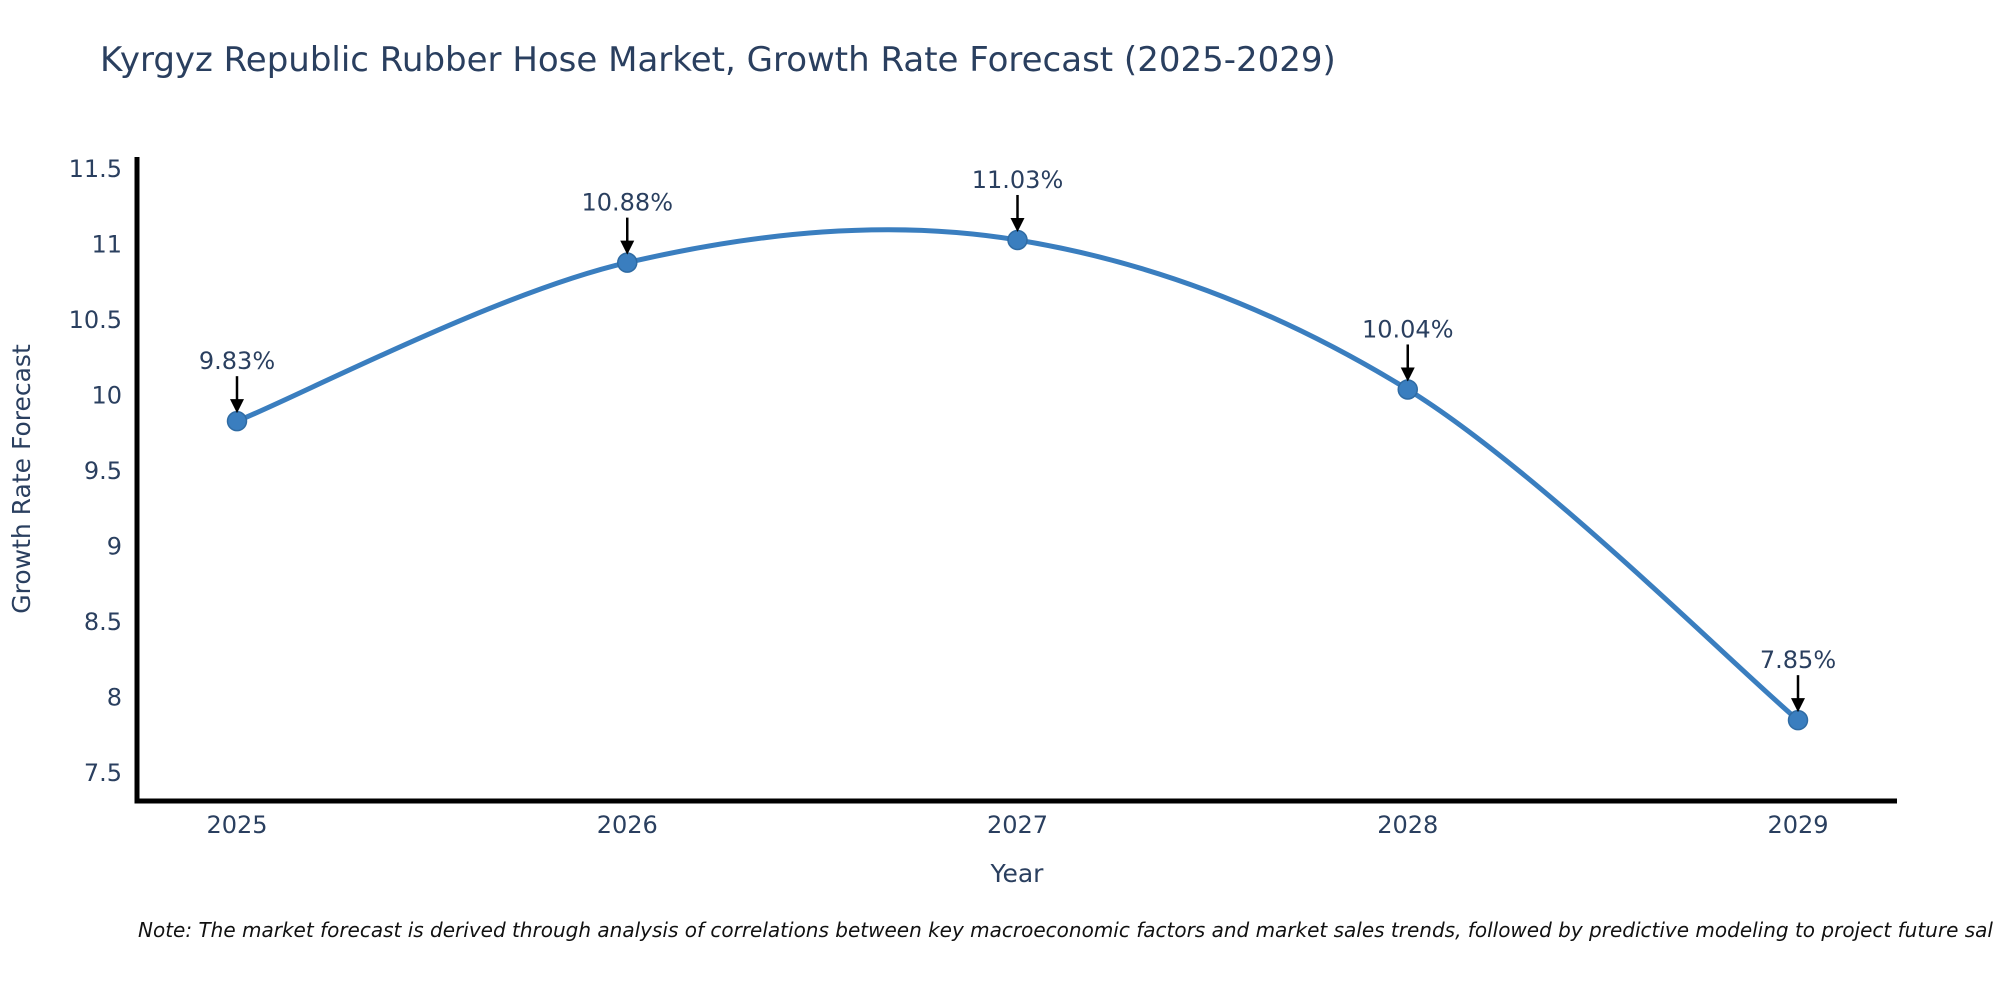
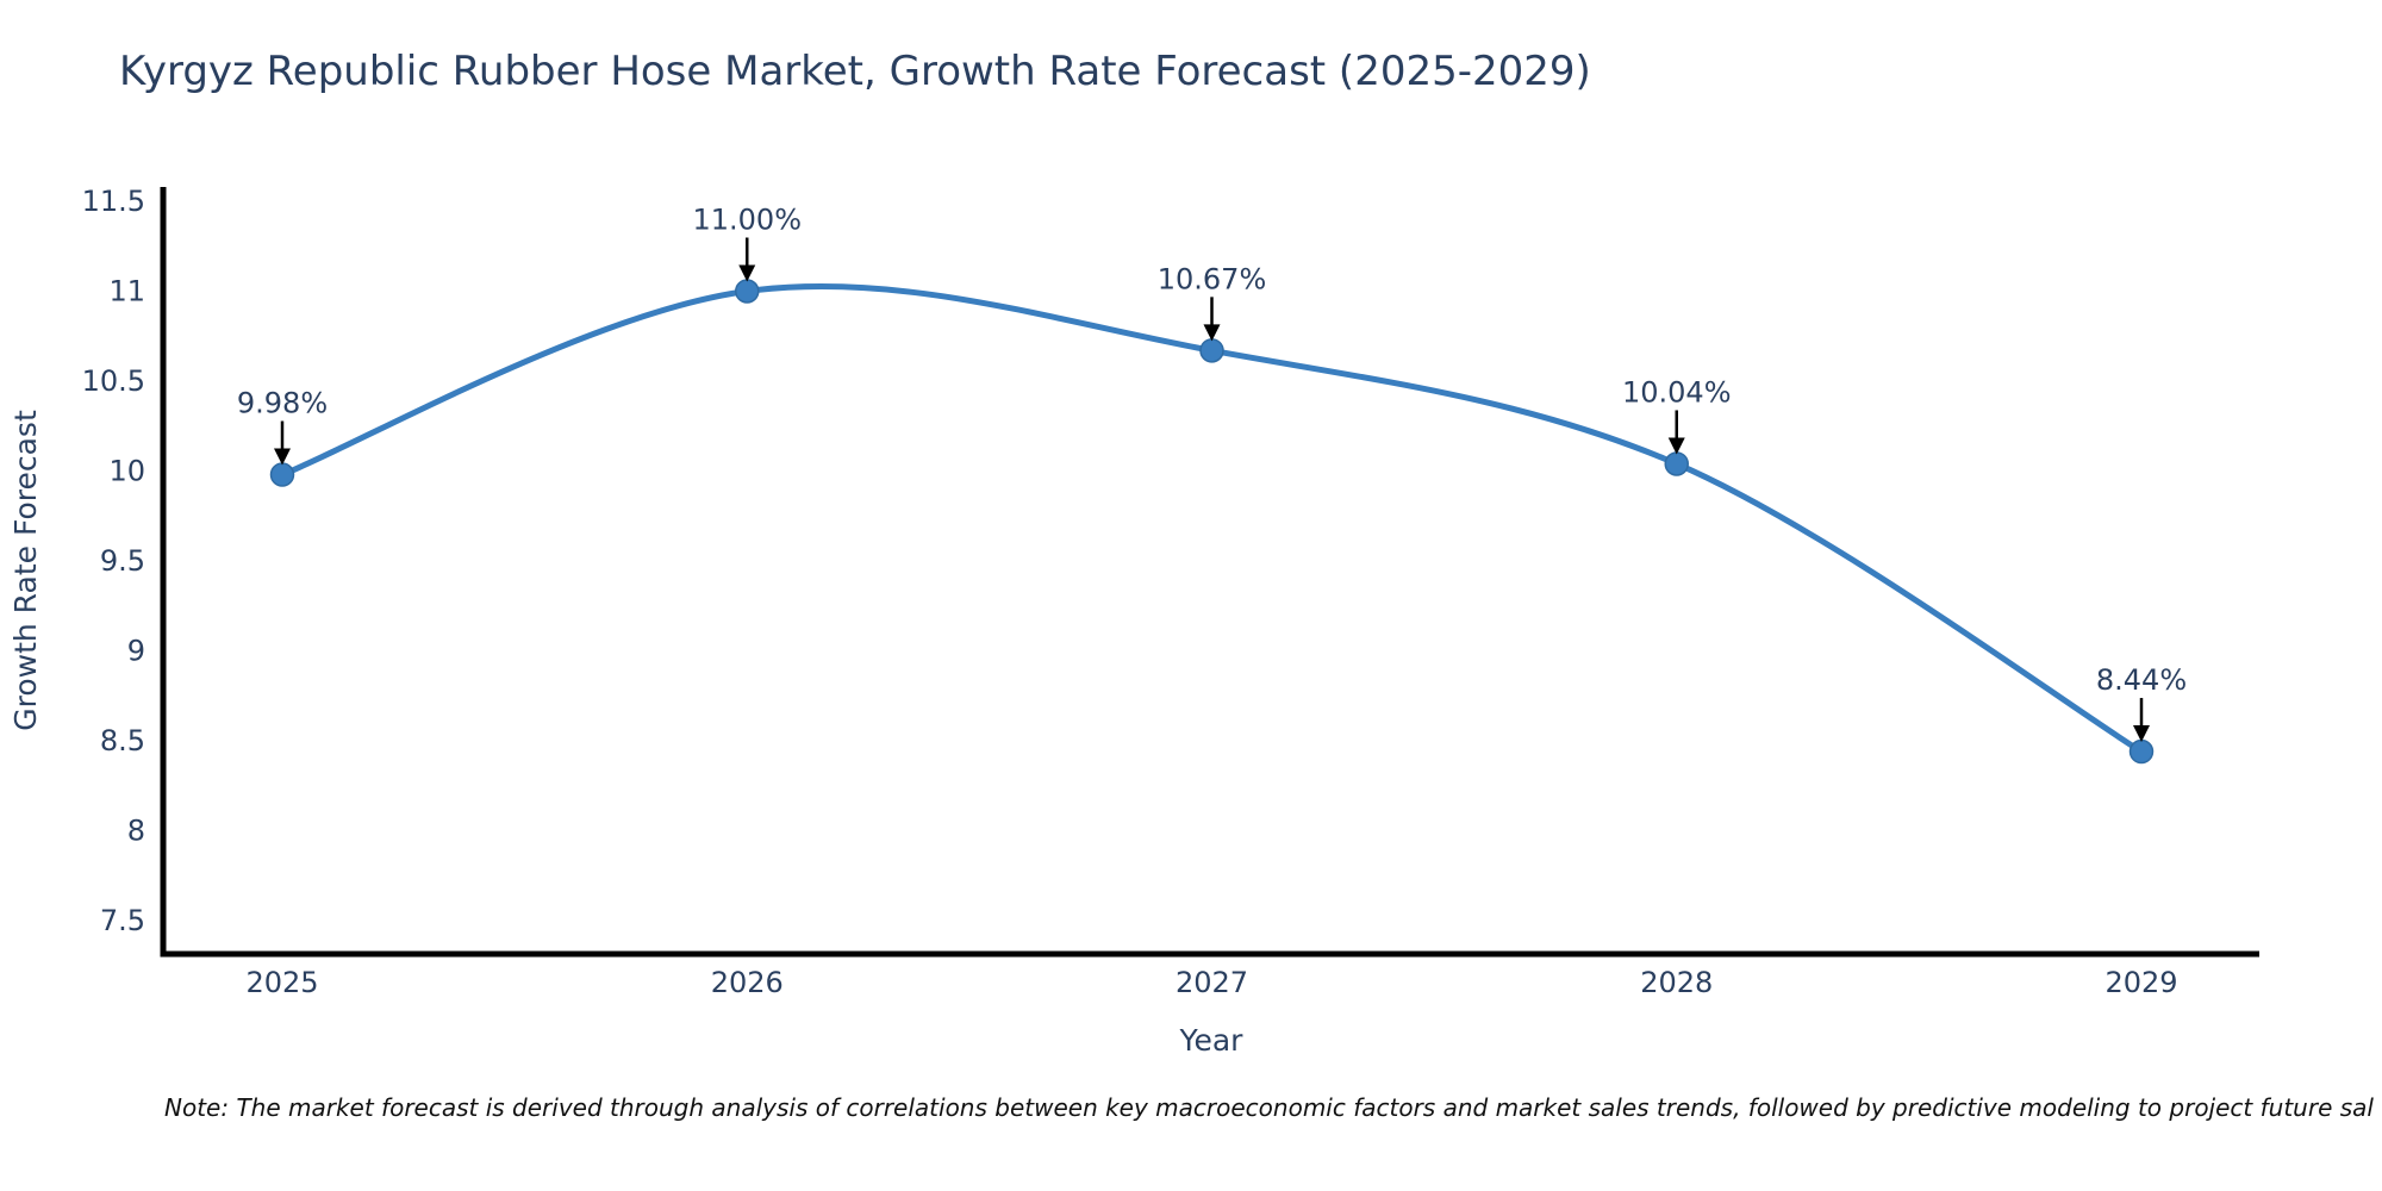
2025: 9.83% -> 9.98%
2026: 10.88% -> 11.00%
2027: 11.03% -> 10.67%
2029: 7.85% -> 8.44%
